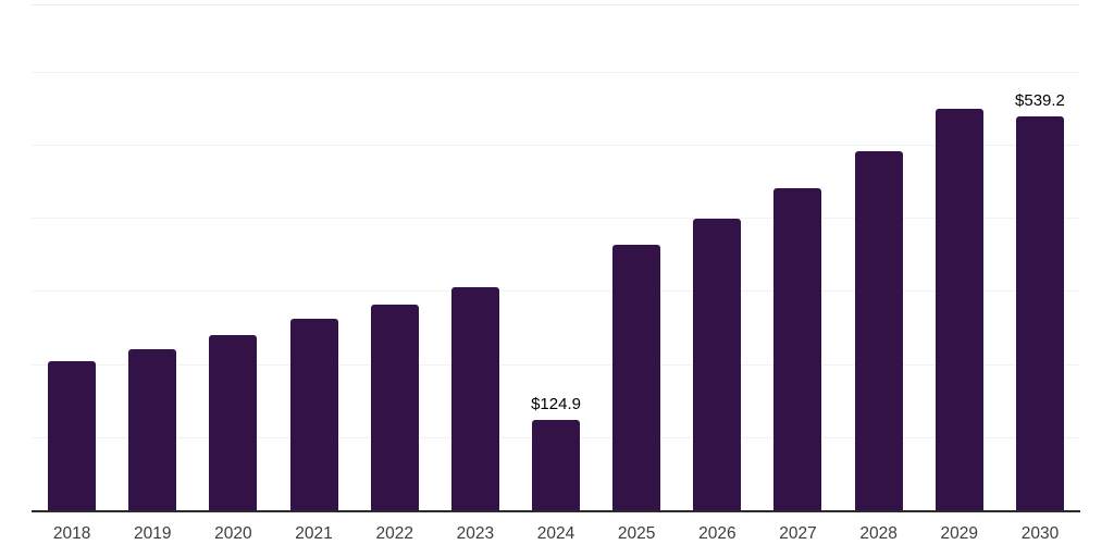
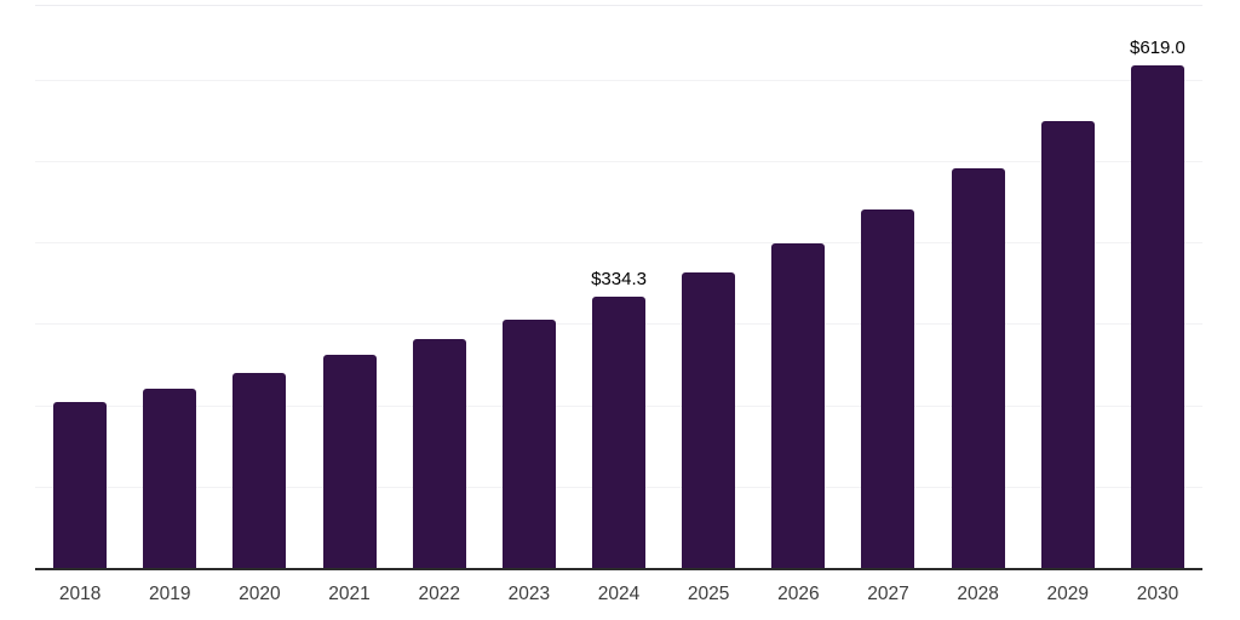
2024: $124.9 -> $334.3
2030: $539.2 -> $619.0
